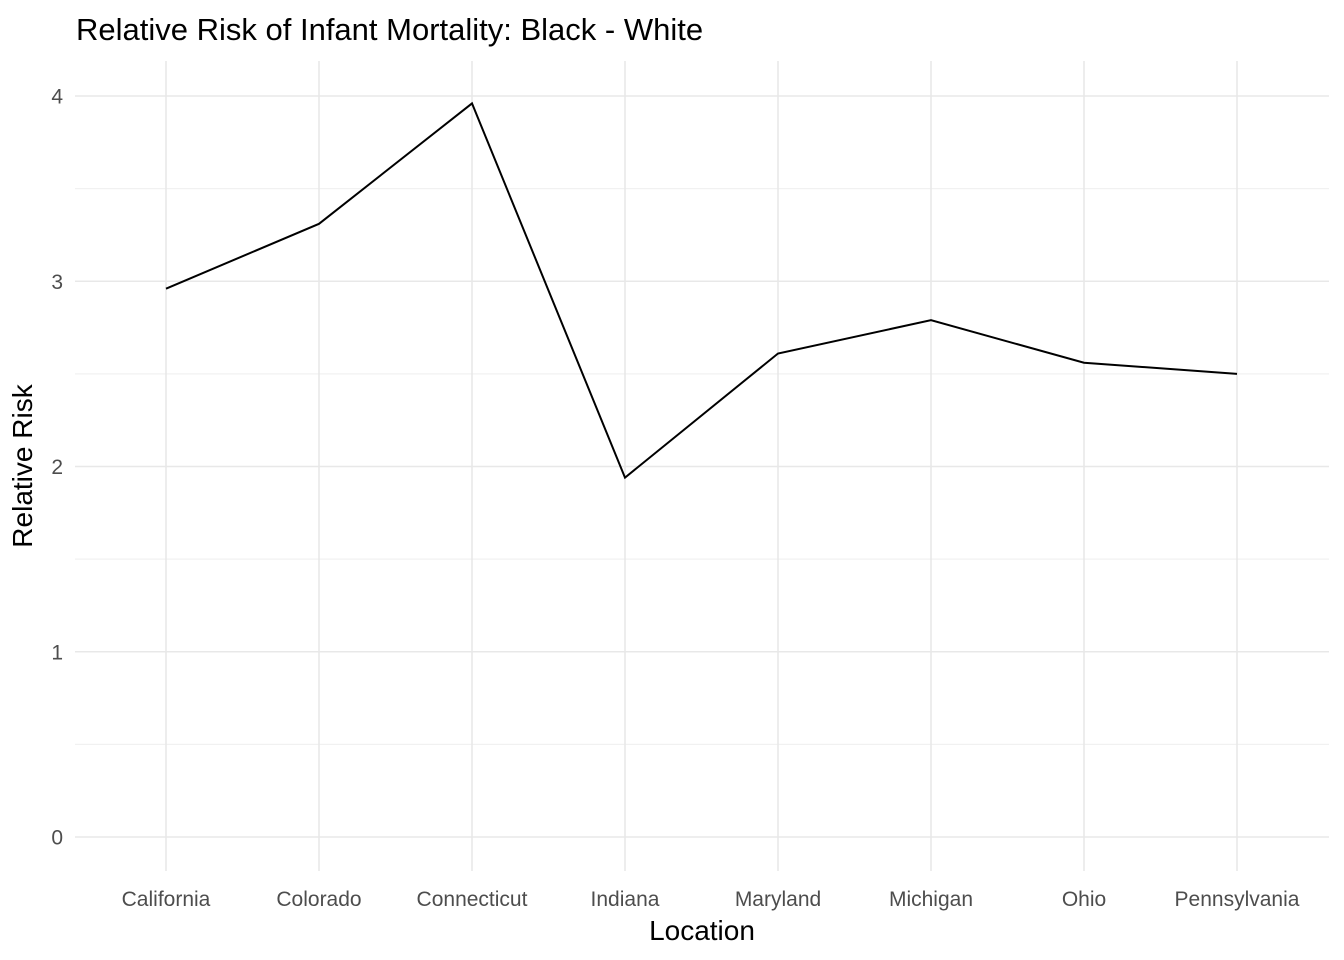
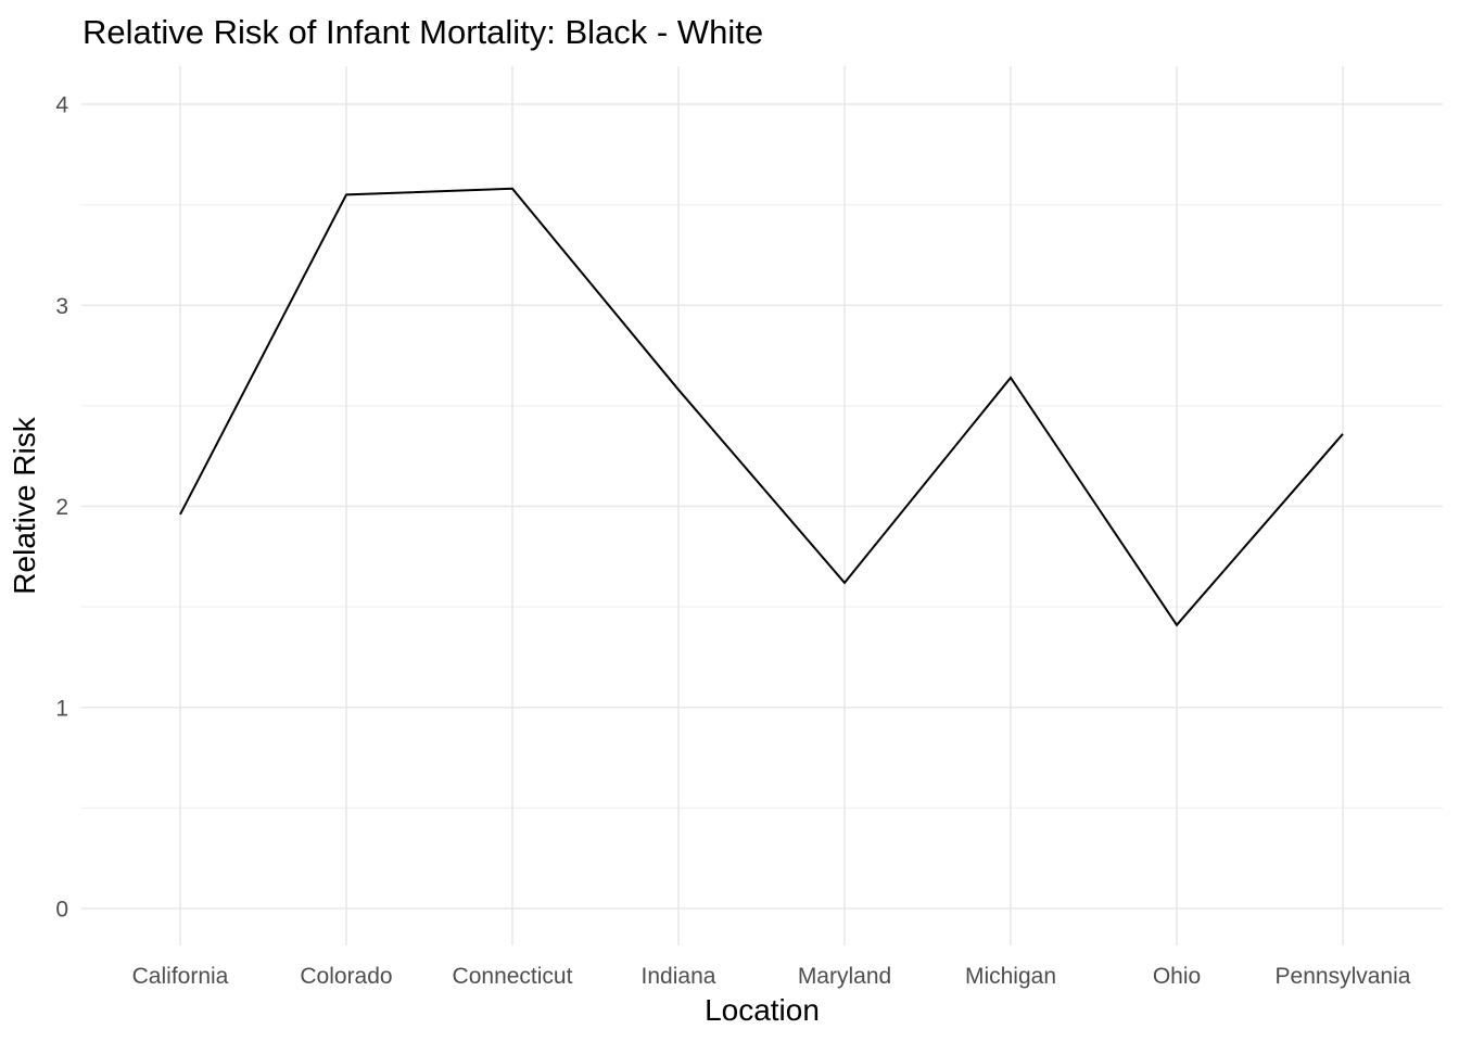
California: 2.96 -> 1.96
Colorado: 3.31 -> 3.55
Connecticut: 3.96 -> 3.58
Indiana: 1.94 -> 2.58
Maryland: 2.61 -> 1.62
Michigan: 2.79 -> 2.64
Ohio: 2.56 -> 1.41
Pennsylvania: 2.50 -> 2.36
